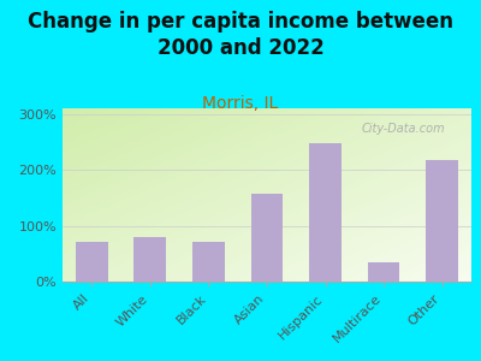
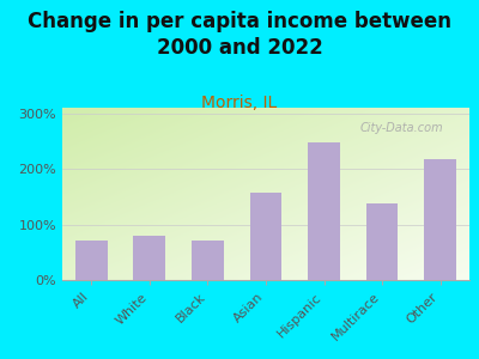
Multirace: 35% -> 138%
